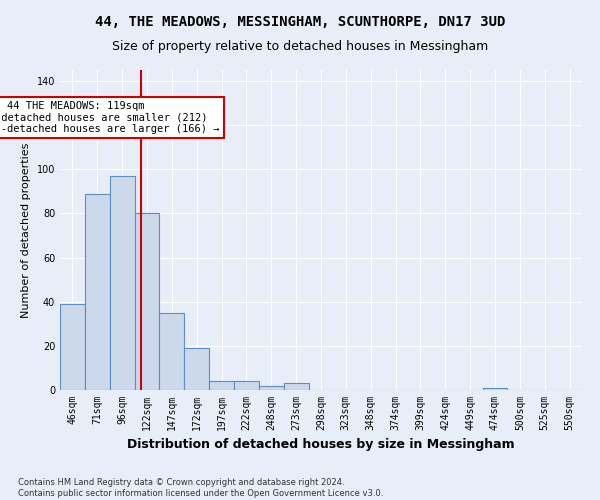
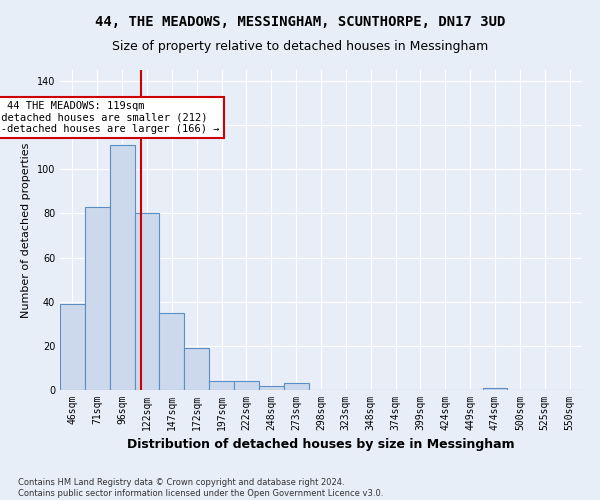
71sqm: 89 -> 83
96sqm: 97 -> 111
